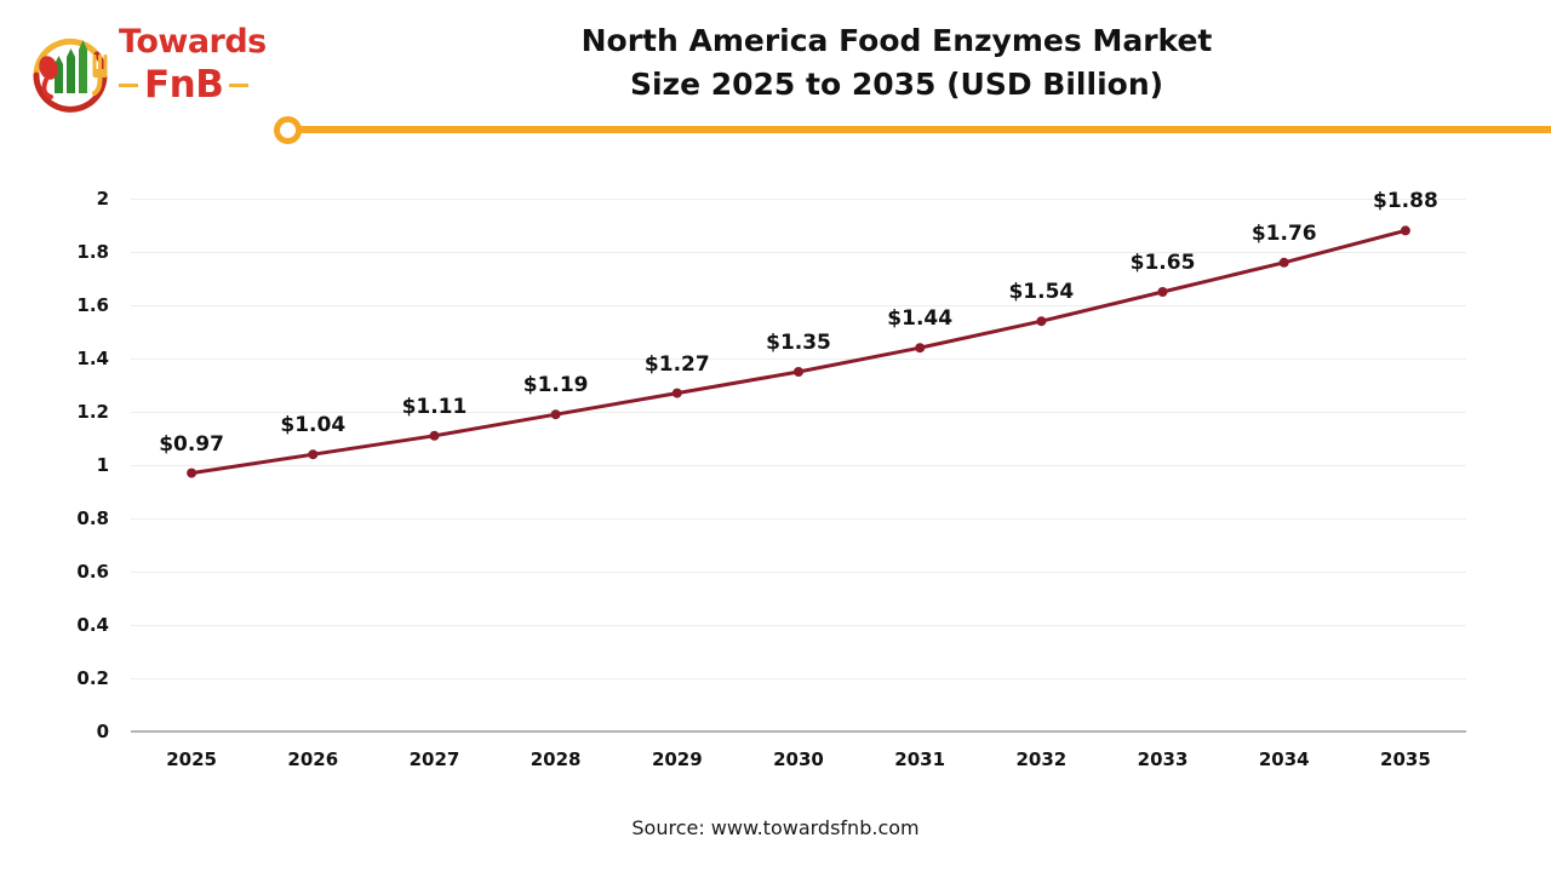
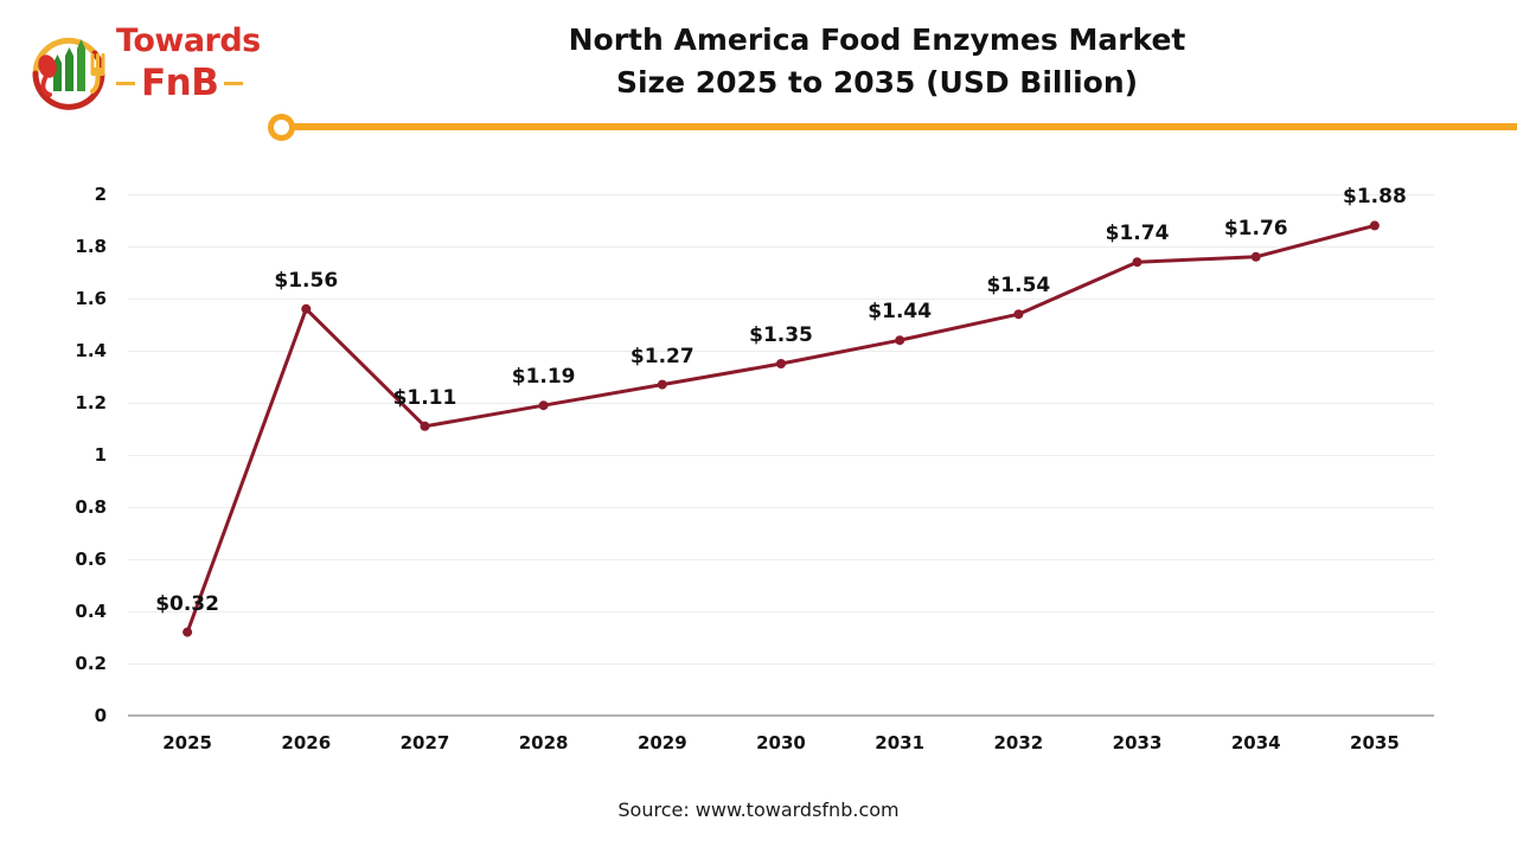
2025: $0.97 -> $0.32
2026: $1.04 -> $1.56
2033: $1.65 -> $1.74
